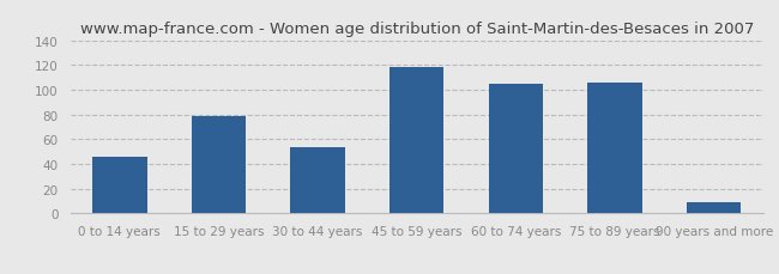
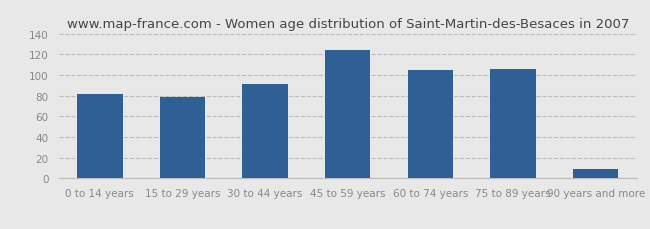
0 to 14 years: 46 -> 82
30 to 44 years: 54 -> 91
45 to 59 years: 118 -> 124
